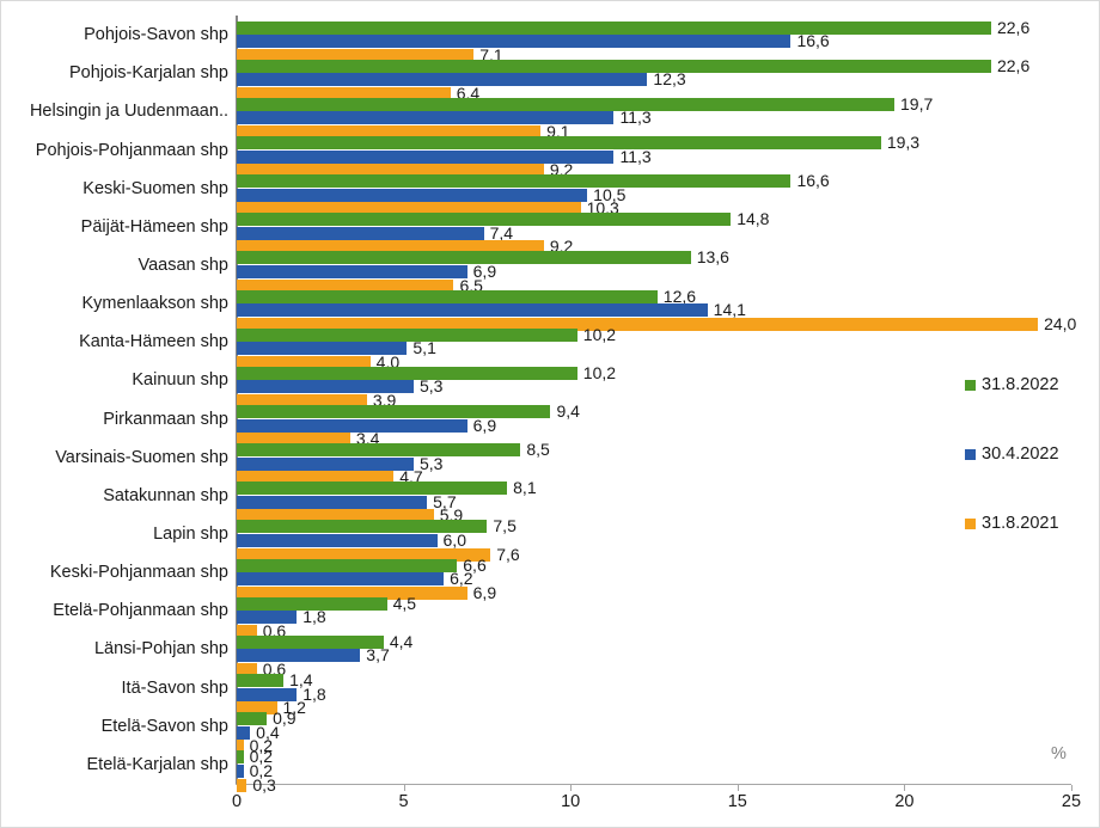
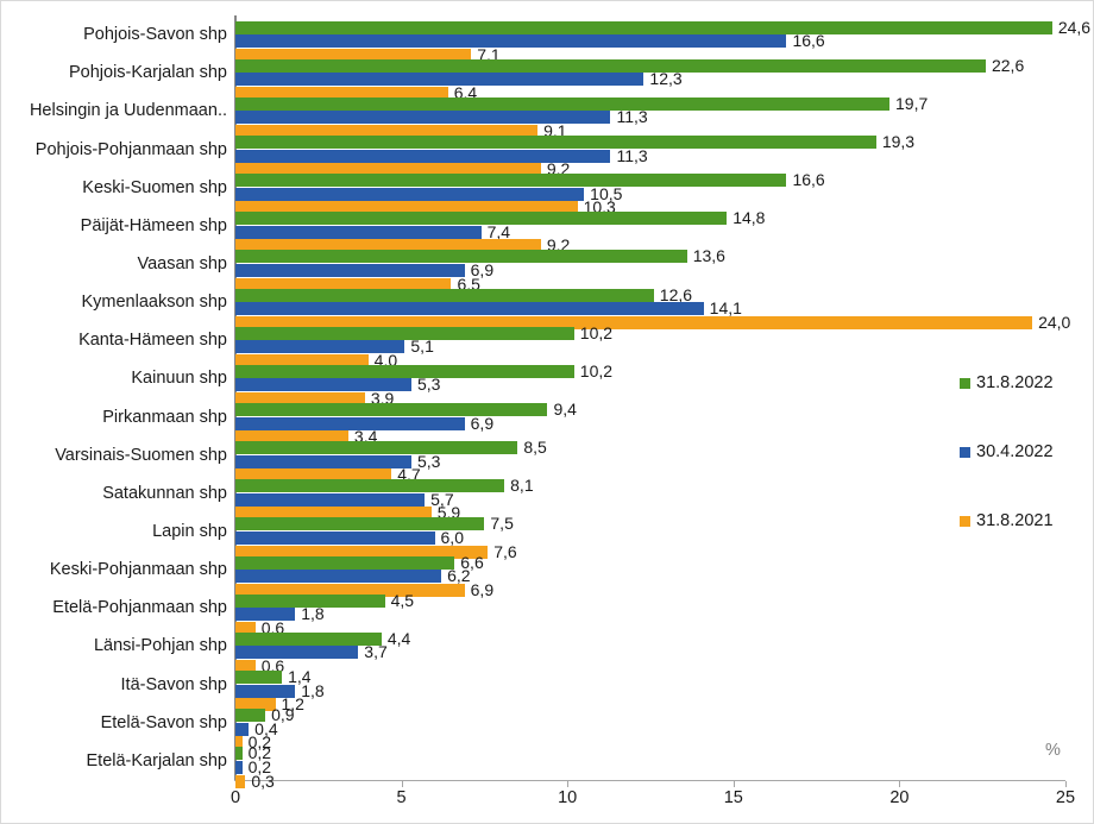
31.8.2022/Pohjois-Savon shp: 22,6 -> 24,6
